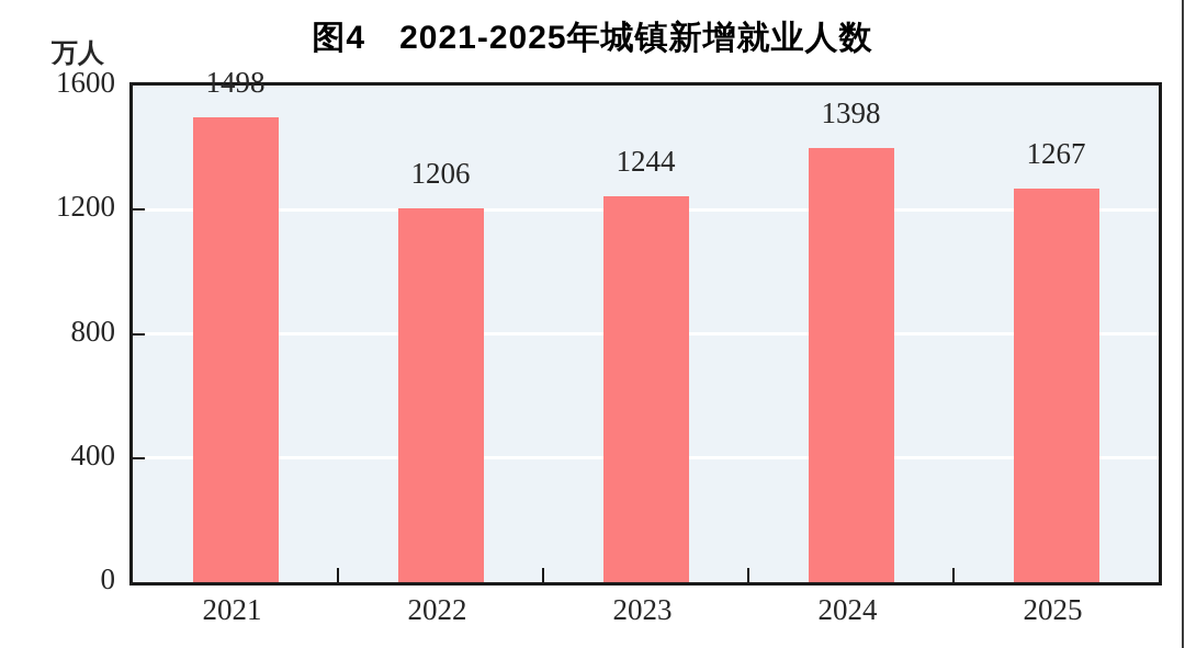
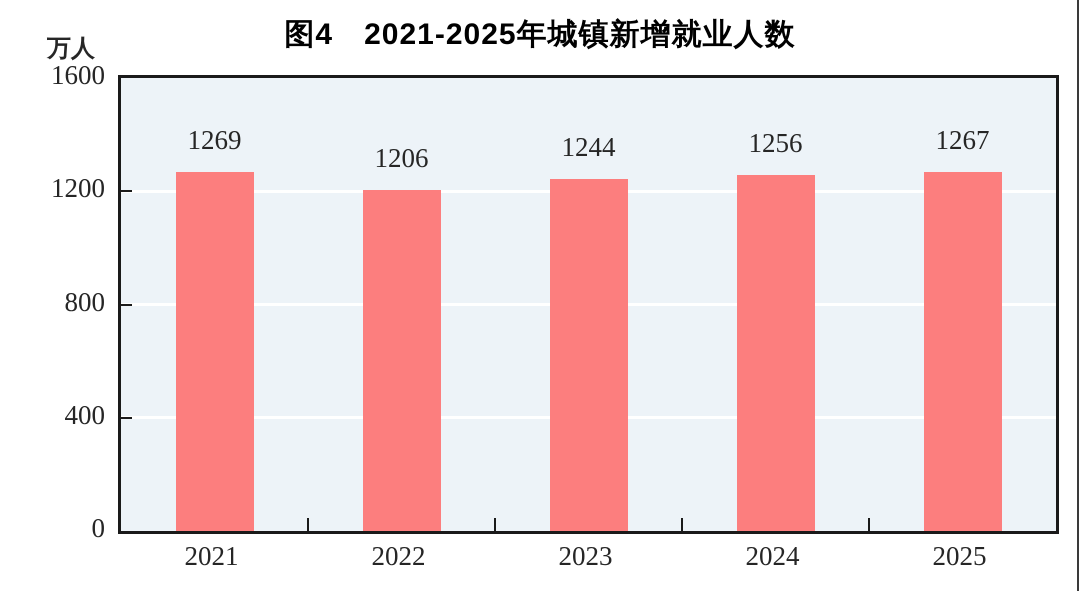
2021: 1498 -> 1269
2024: 1398 -> 1256
